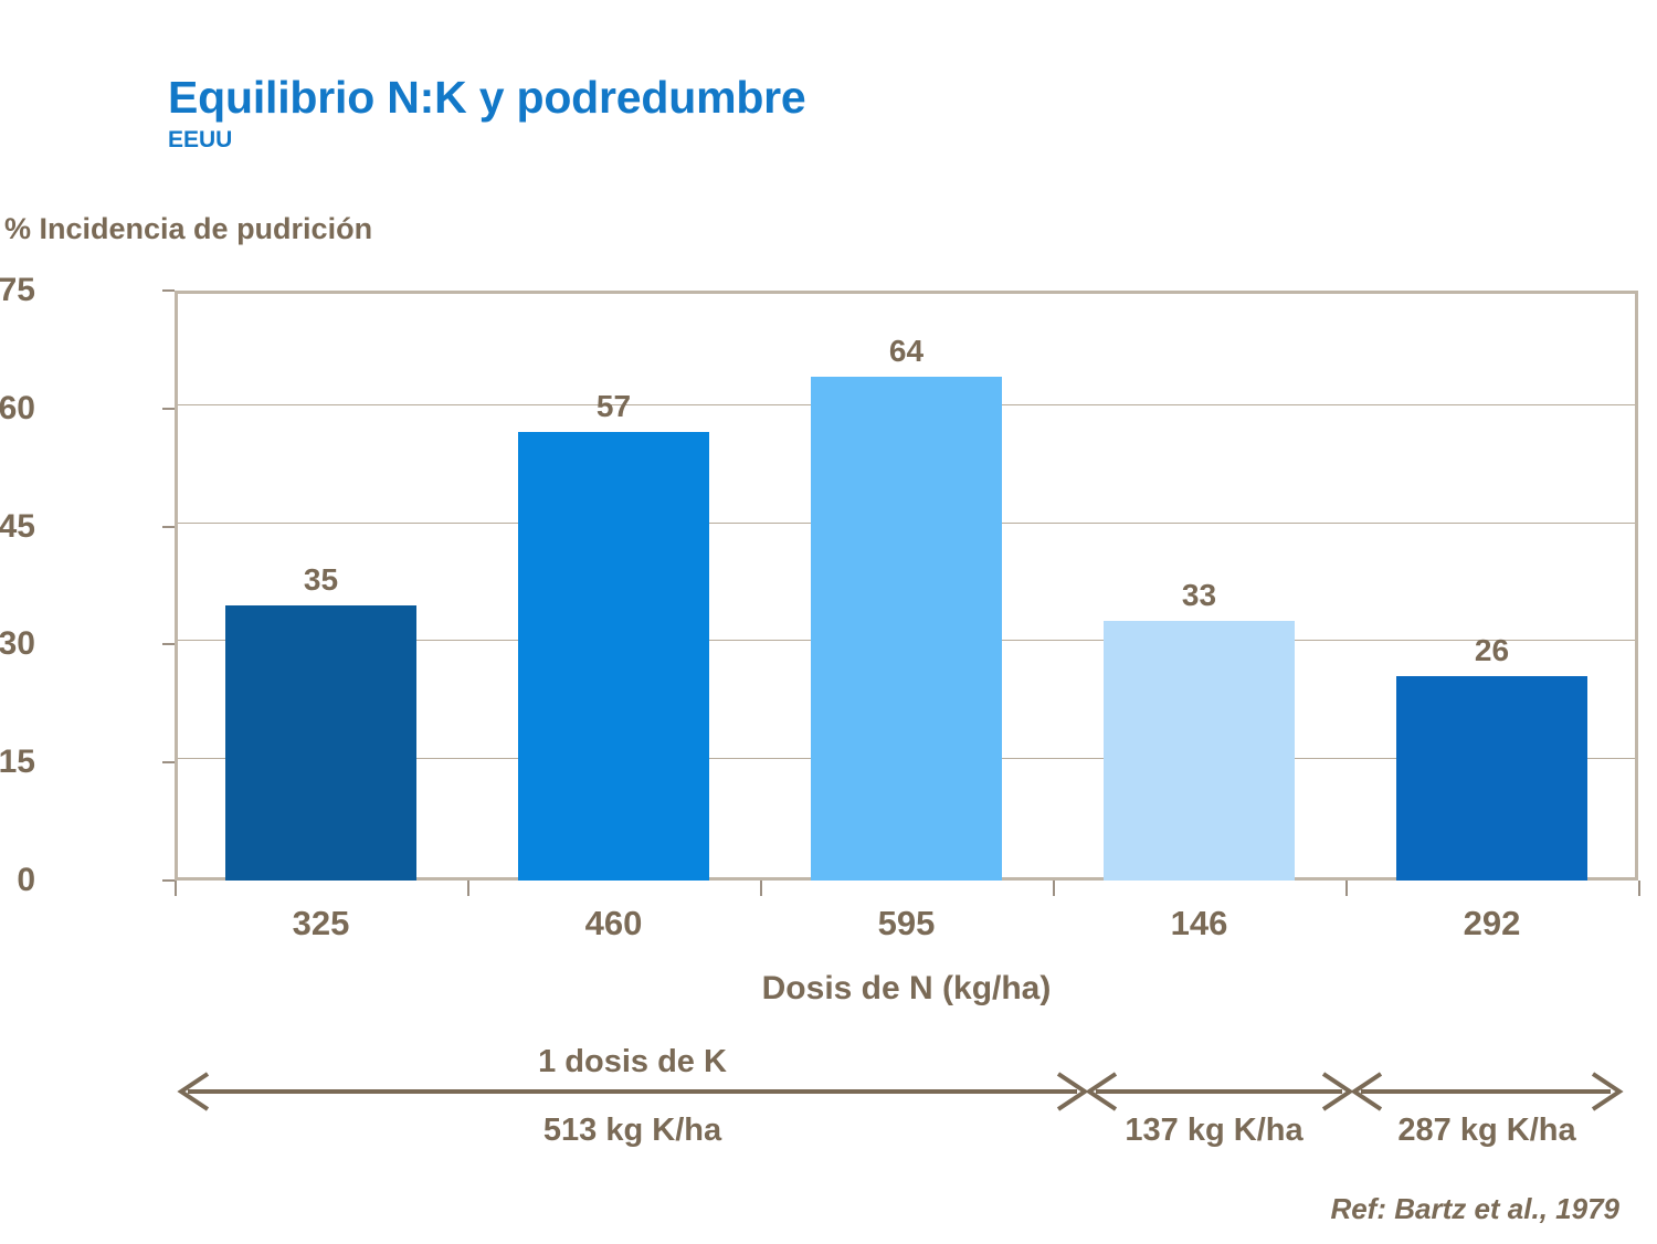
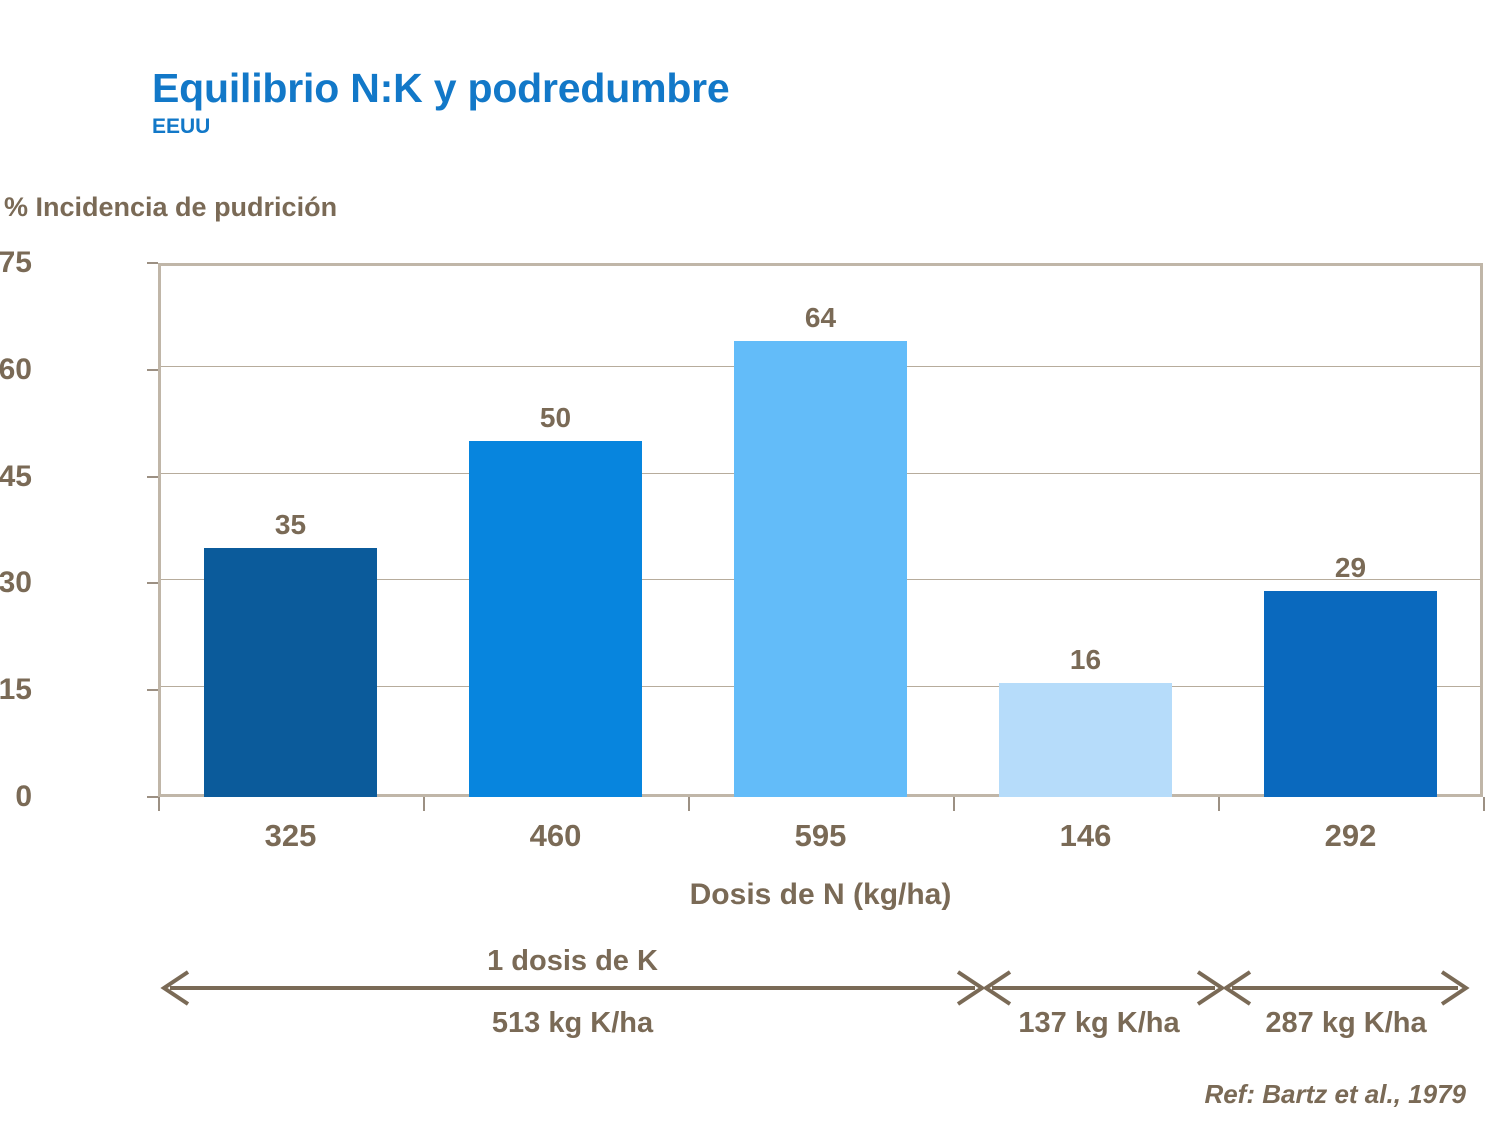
460: 57 -> 50
146: 33 -> 16
292: 26 -> 29
